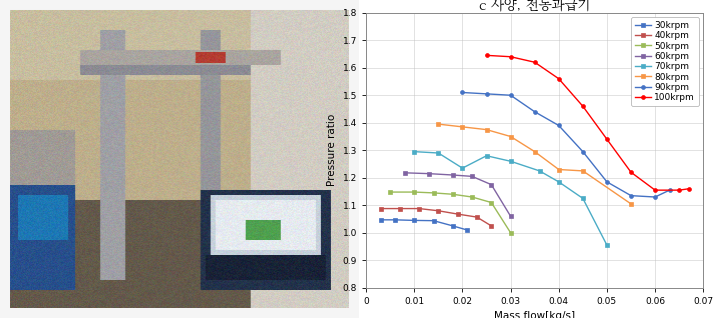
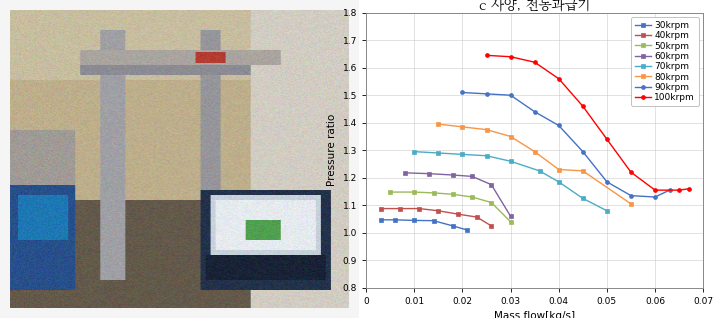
70krpm/0.02: 1.235 -> 1.285
50krpm/0.03: 1.000 -> 1.040
70krpm/0.05: 0.955 -> 1.080
